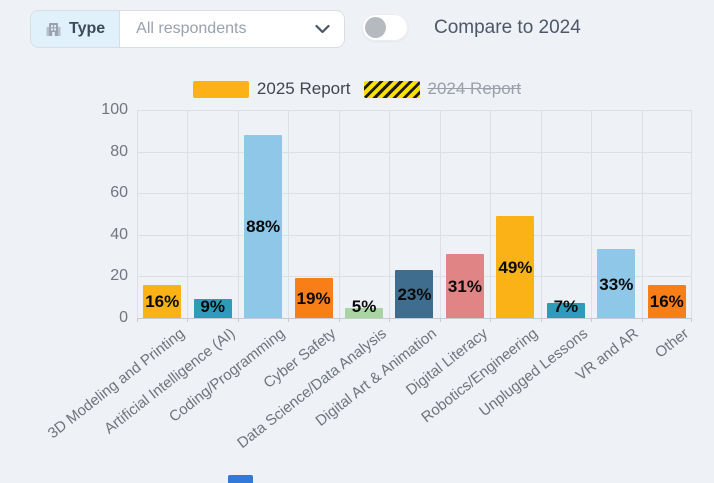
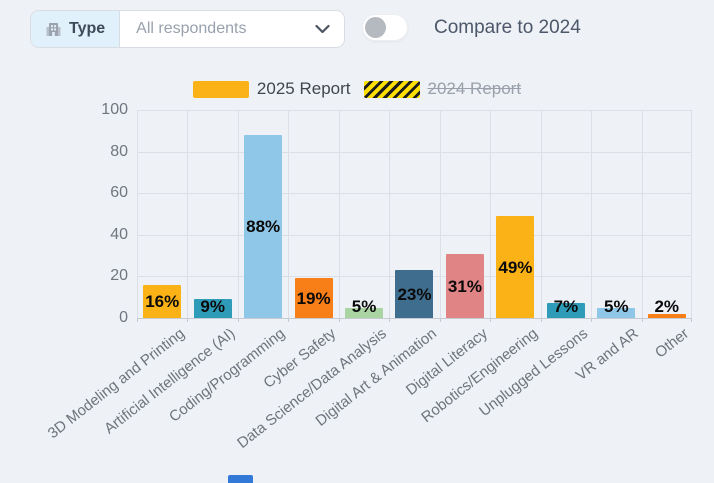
VR and AR: 33% -> 5%
Other: 16% -> 2%
